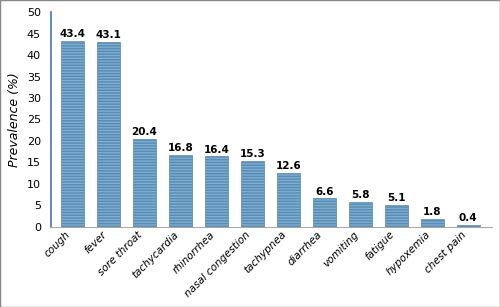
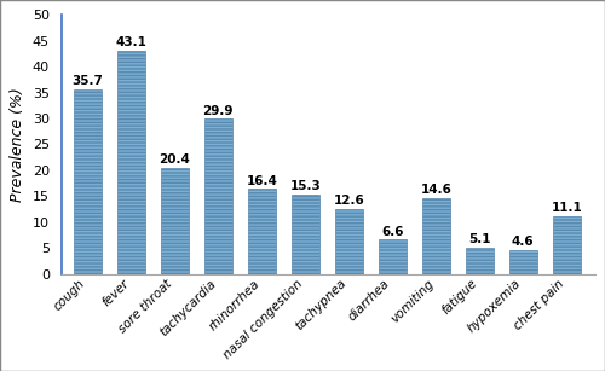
cough: 43.4 -> 35.7
tachycardia: 16.8 -> 29.9
vomiting: 5.8 -> 14.6
hypoxemia: 1.8 -> 4.6
chest pain: 0.4 -> 11.1
